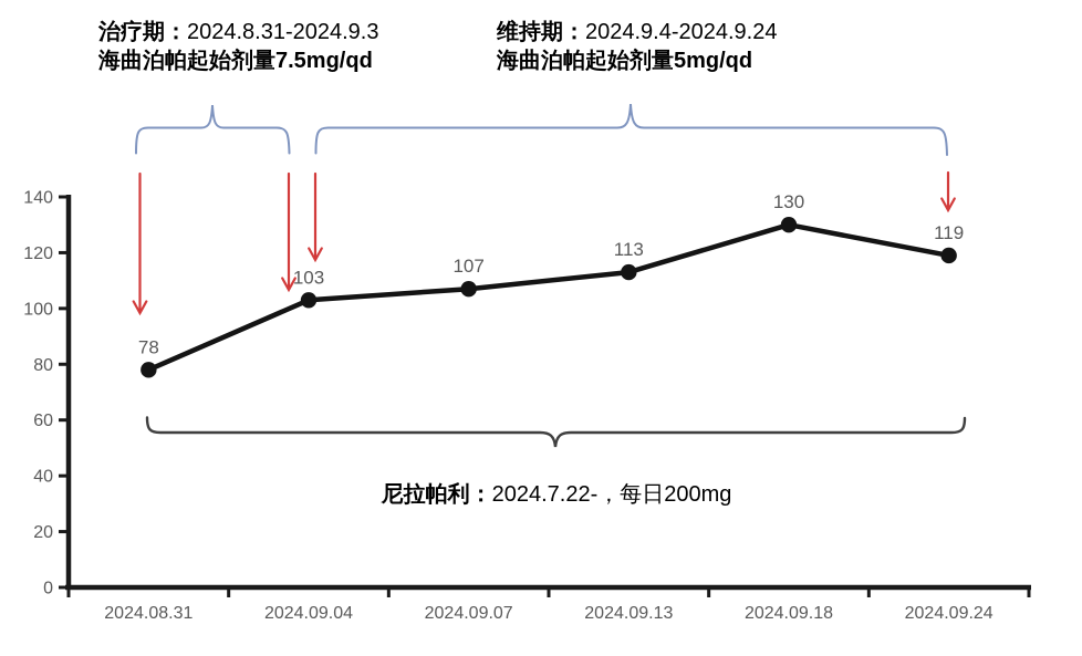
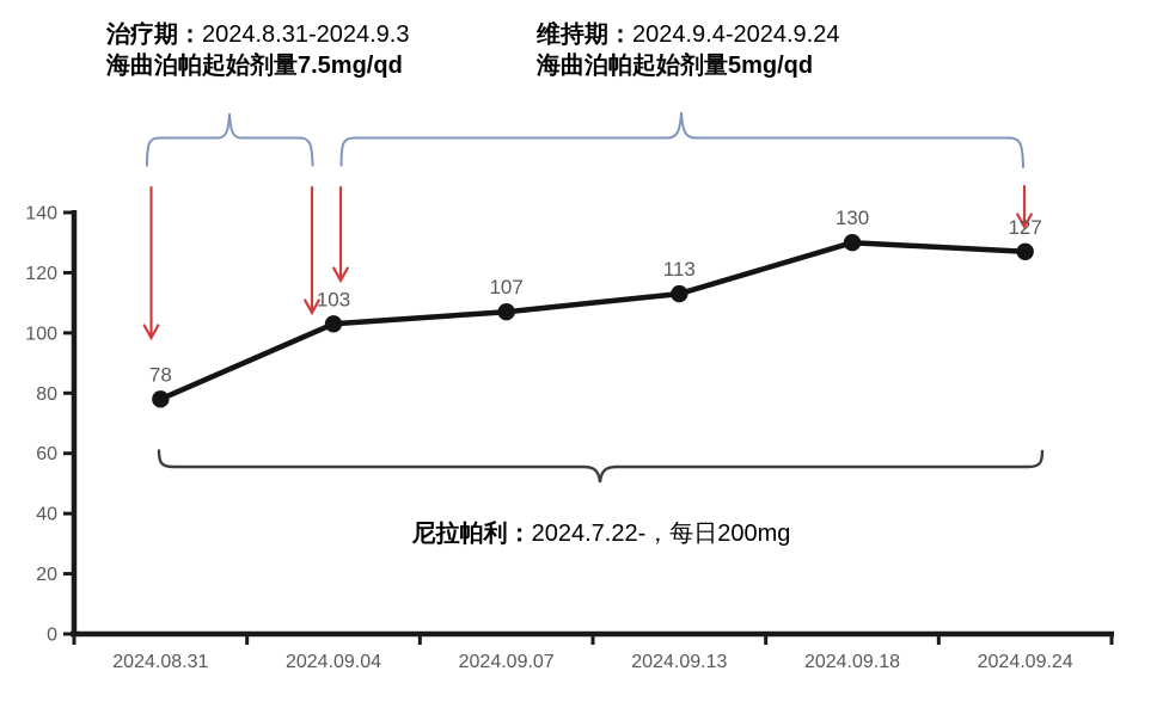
2024.09.24: 119 -> 127
